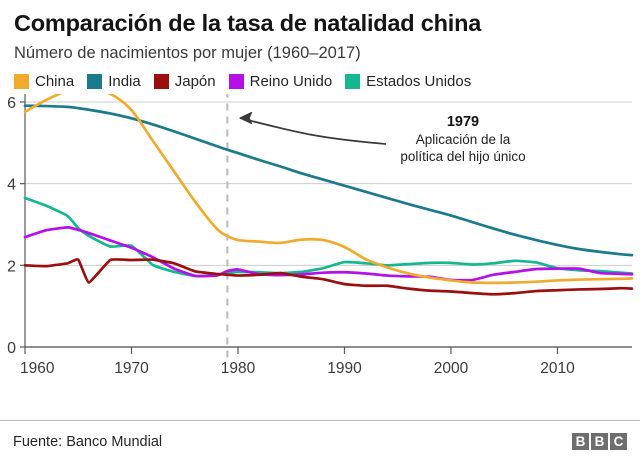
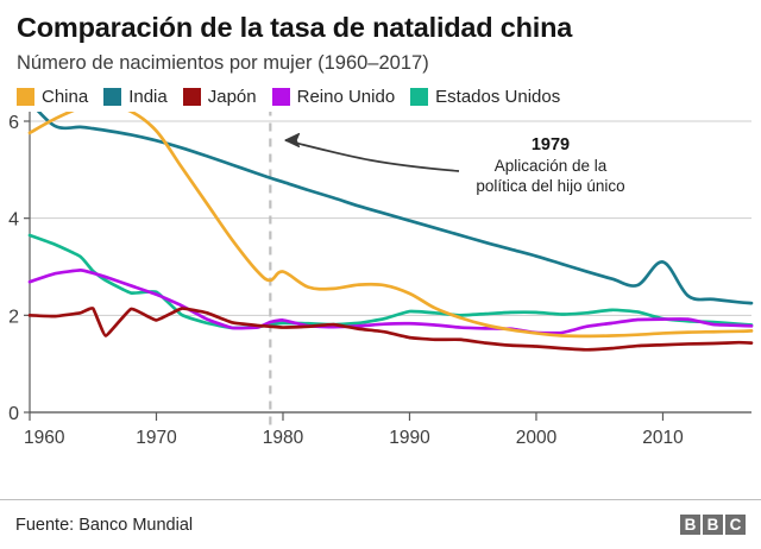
India/1960: 5.9 -> 6.4
Japón/1970: 2.1 -> 1.9
China/1980: 2.6 -> 2.9
India/2010: 2.5 -> 3.1
